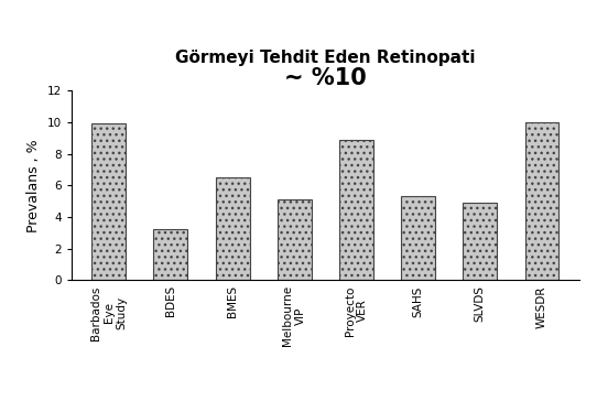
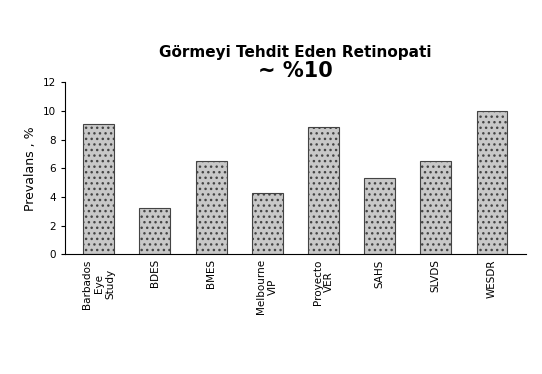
Barbados Eye Study: 9.9 -> 9.1
Melbourne VIP: 5.1 -> 4.3
SLVDS: 4.9 -> 6.5
